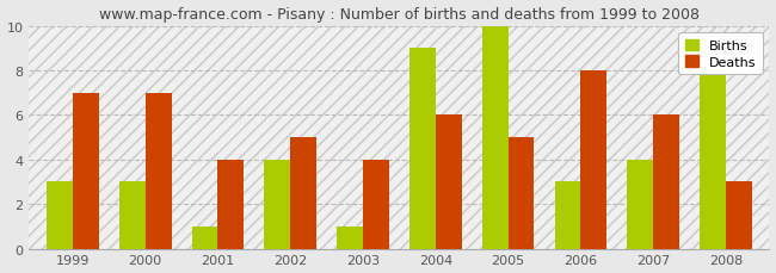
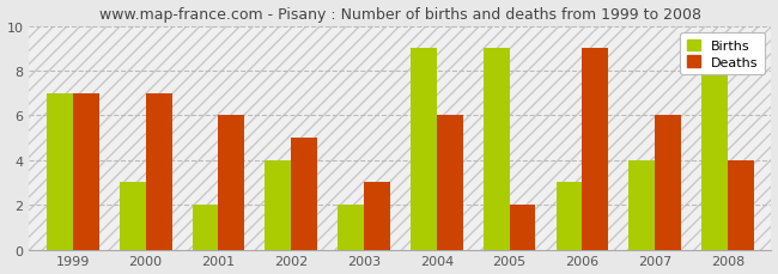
Births/1999: 3 -> 7
Births/2001: 1 -> 2
Deaths/2001: 4 -> 6
Births/2003: 1 -> 2
Deaths/2003: 4 -> 3
Births/2005: 10 -> 9
Deaths/2005: 5 -> 2
Deaths/2006: 8 -> 9
Deaths/2008: 3 -> 4
